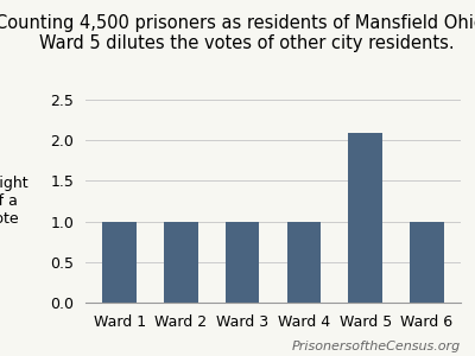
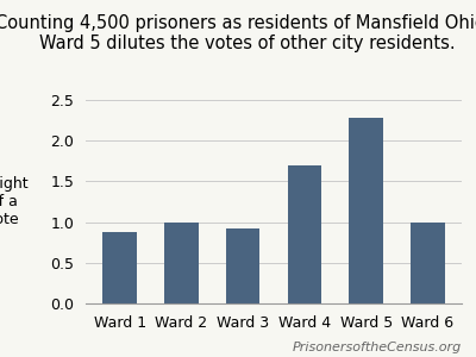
Ward 1: 1.00 -> 0.88
Ward 3: 1.00 -> 0.92
Ward 4: 1.00 -> 1.70
Ward 5: 2.09 -> 2.28
